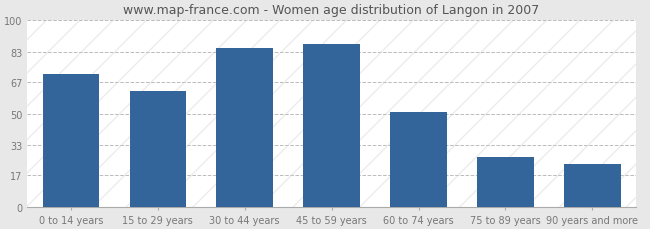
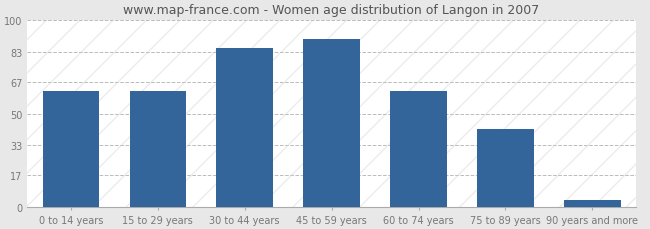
0 to 14 years: 71 -> 62
45 to 59 years: 87 -> 90
60 to 74 years: 51 -> 62
75 to 89 years: 27 -> 42
90 years and more: 23 -> 4
